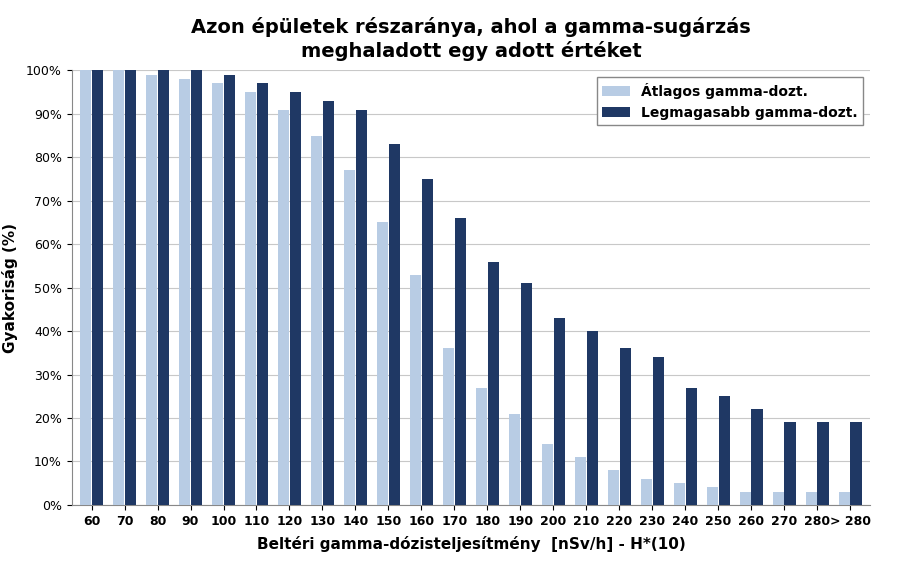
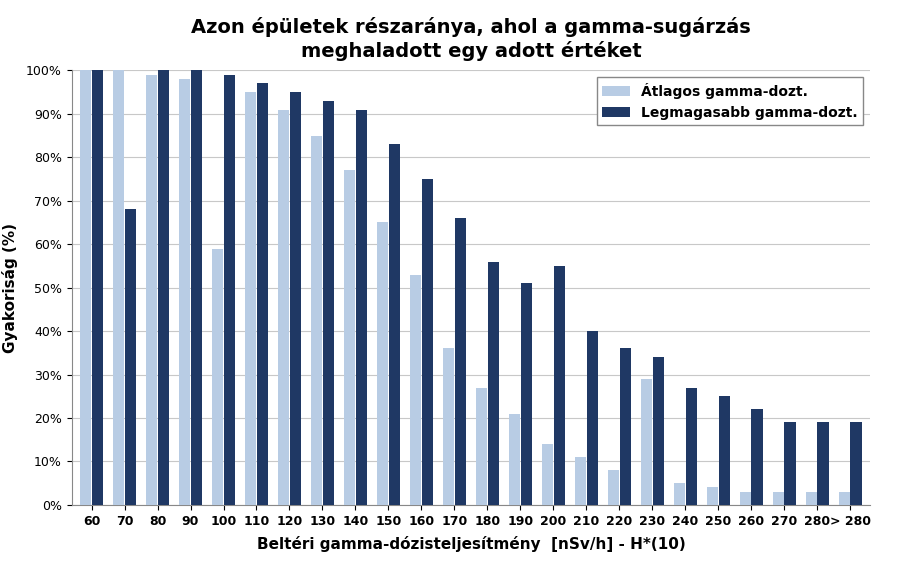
Legmagasabb gamma-dozt./70: 100% -> 68%
Átlagos gamma-dozt./100: 97% -> 59%
Legmagasabb gamma-dozt./200: 43% -> 55%
Átlagos gamma-dozt./230: 6% -> 29%
